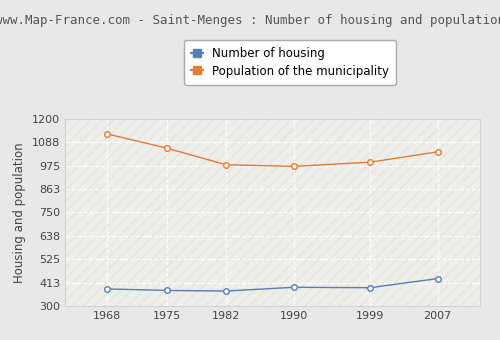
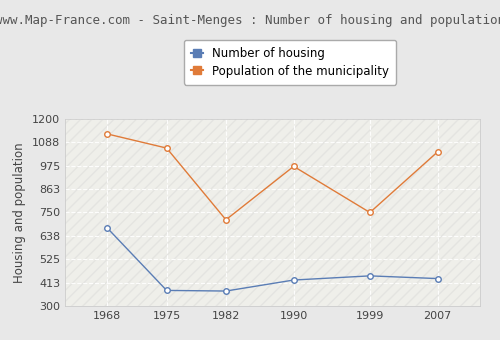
Number of housing/1968: 382 -> 675
Population of the municipality/1982: 980 -> 715
Number of housing/1990: 390 -> 425
Number of housing/1999: 388 -> 445
Population of the municipality/1999: 992 -> 750
